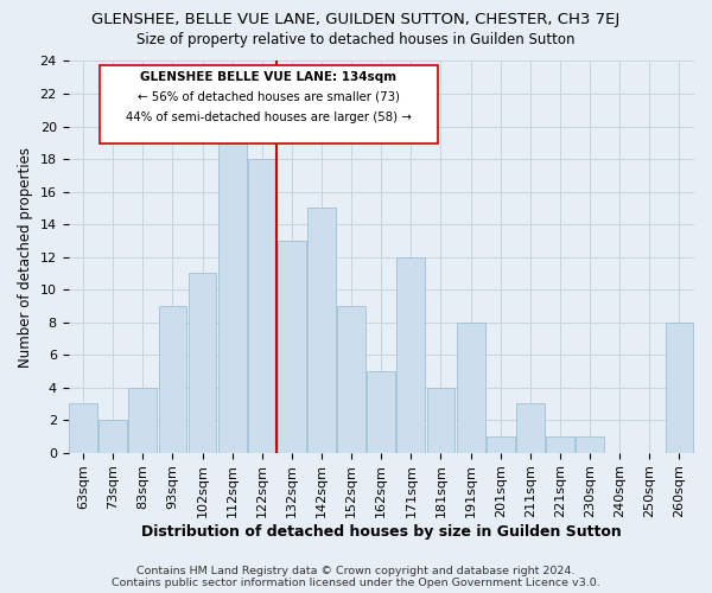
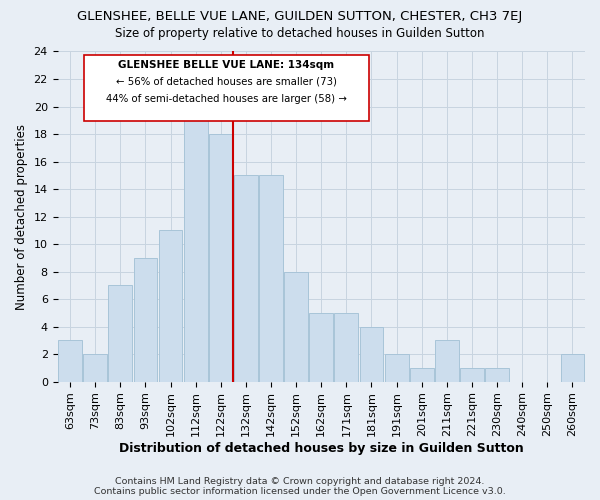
83sqm: 4 -> 7
132sqm: 13 -> 15
152sqm: 9 -> 8
171sqm: 12 -> 5
191sqm: 8 -> 2
260sqm: 8 -> 2
